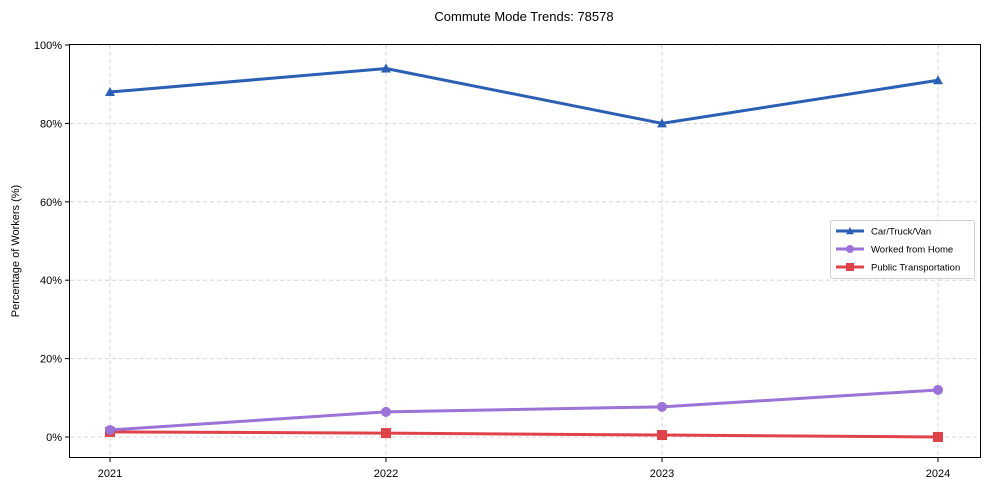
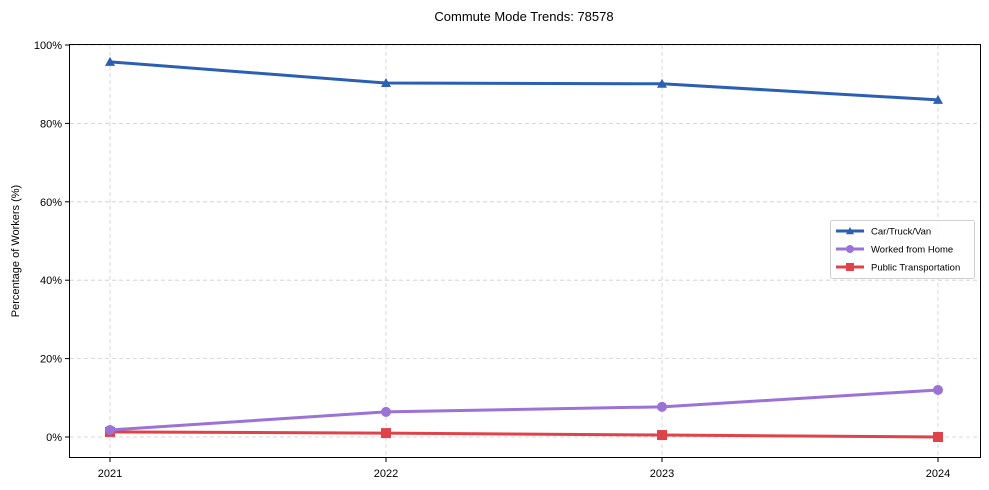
Car/Truck/Van/2021: 88% -> 96%
Car/Truck/Van/2022: 94% -> 90%
Car/Truck/Van/2023: 80% -> 90%
Car/Truck/Van/2024: 91% -> 86%
